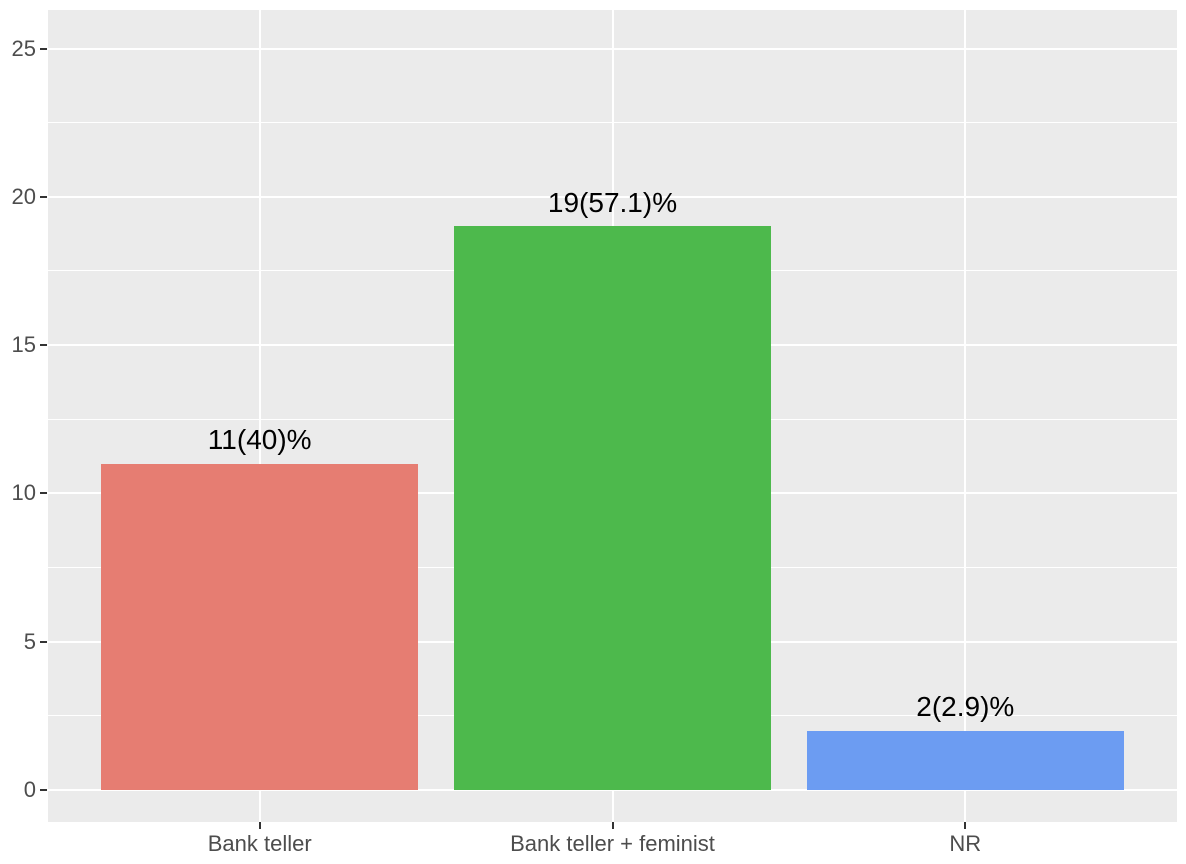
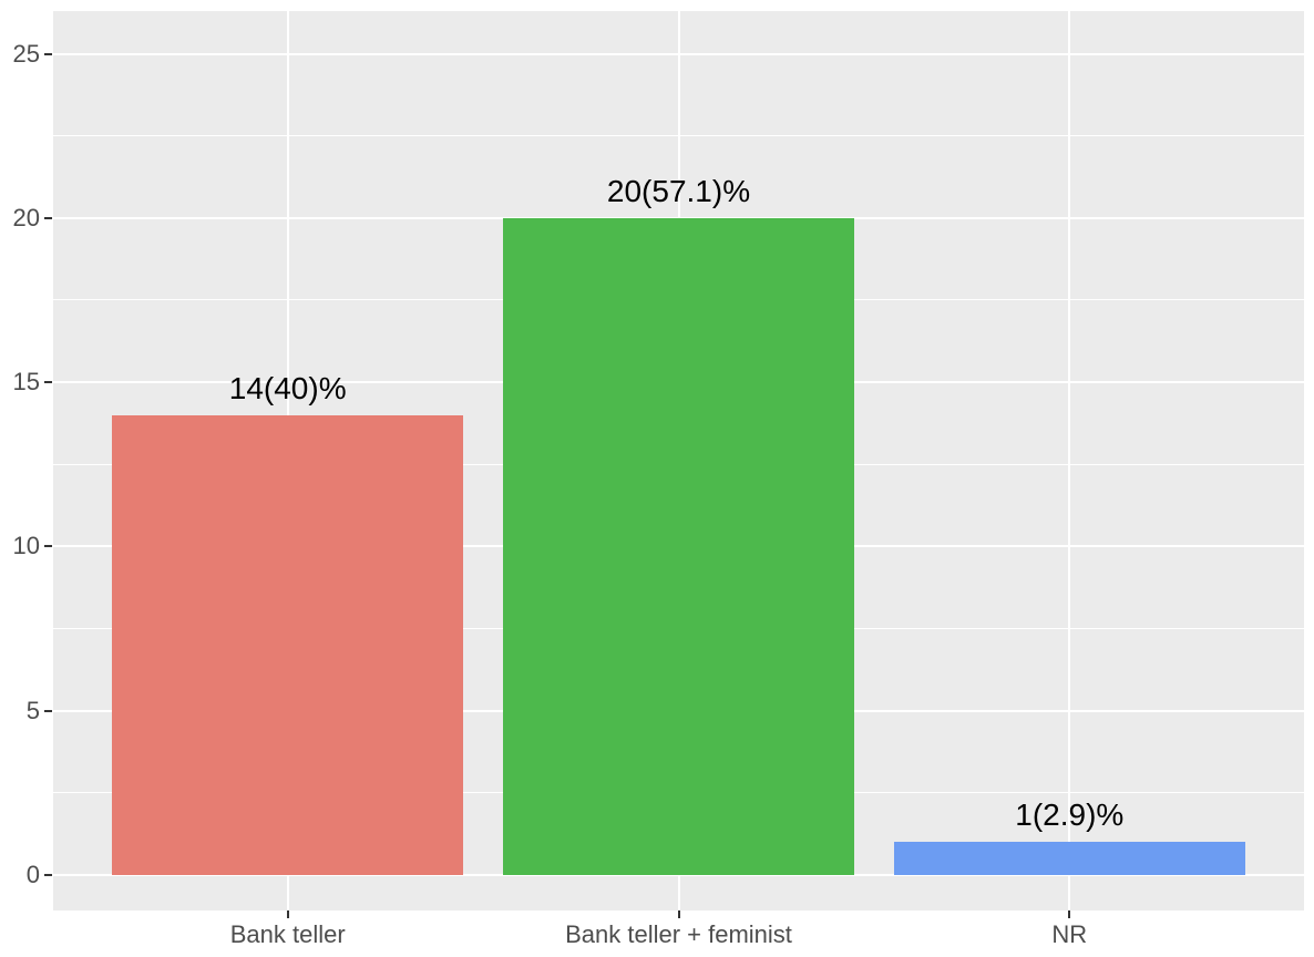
Bank teller: 11 -> 14
Bank teller + feminist: 19 -> 20
NR: 2 -> 1
